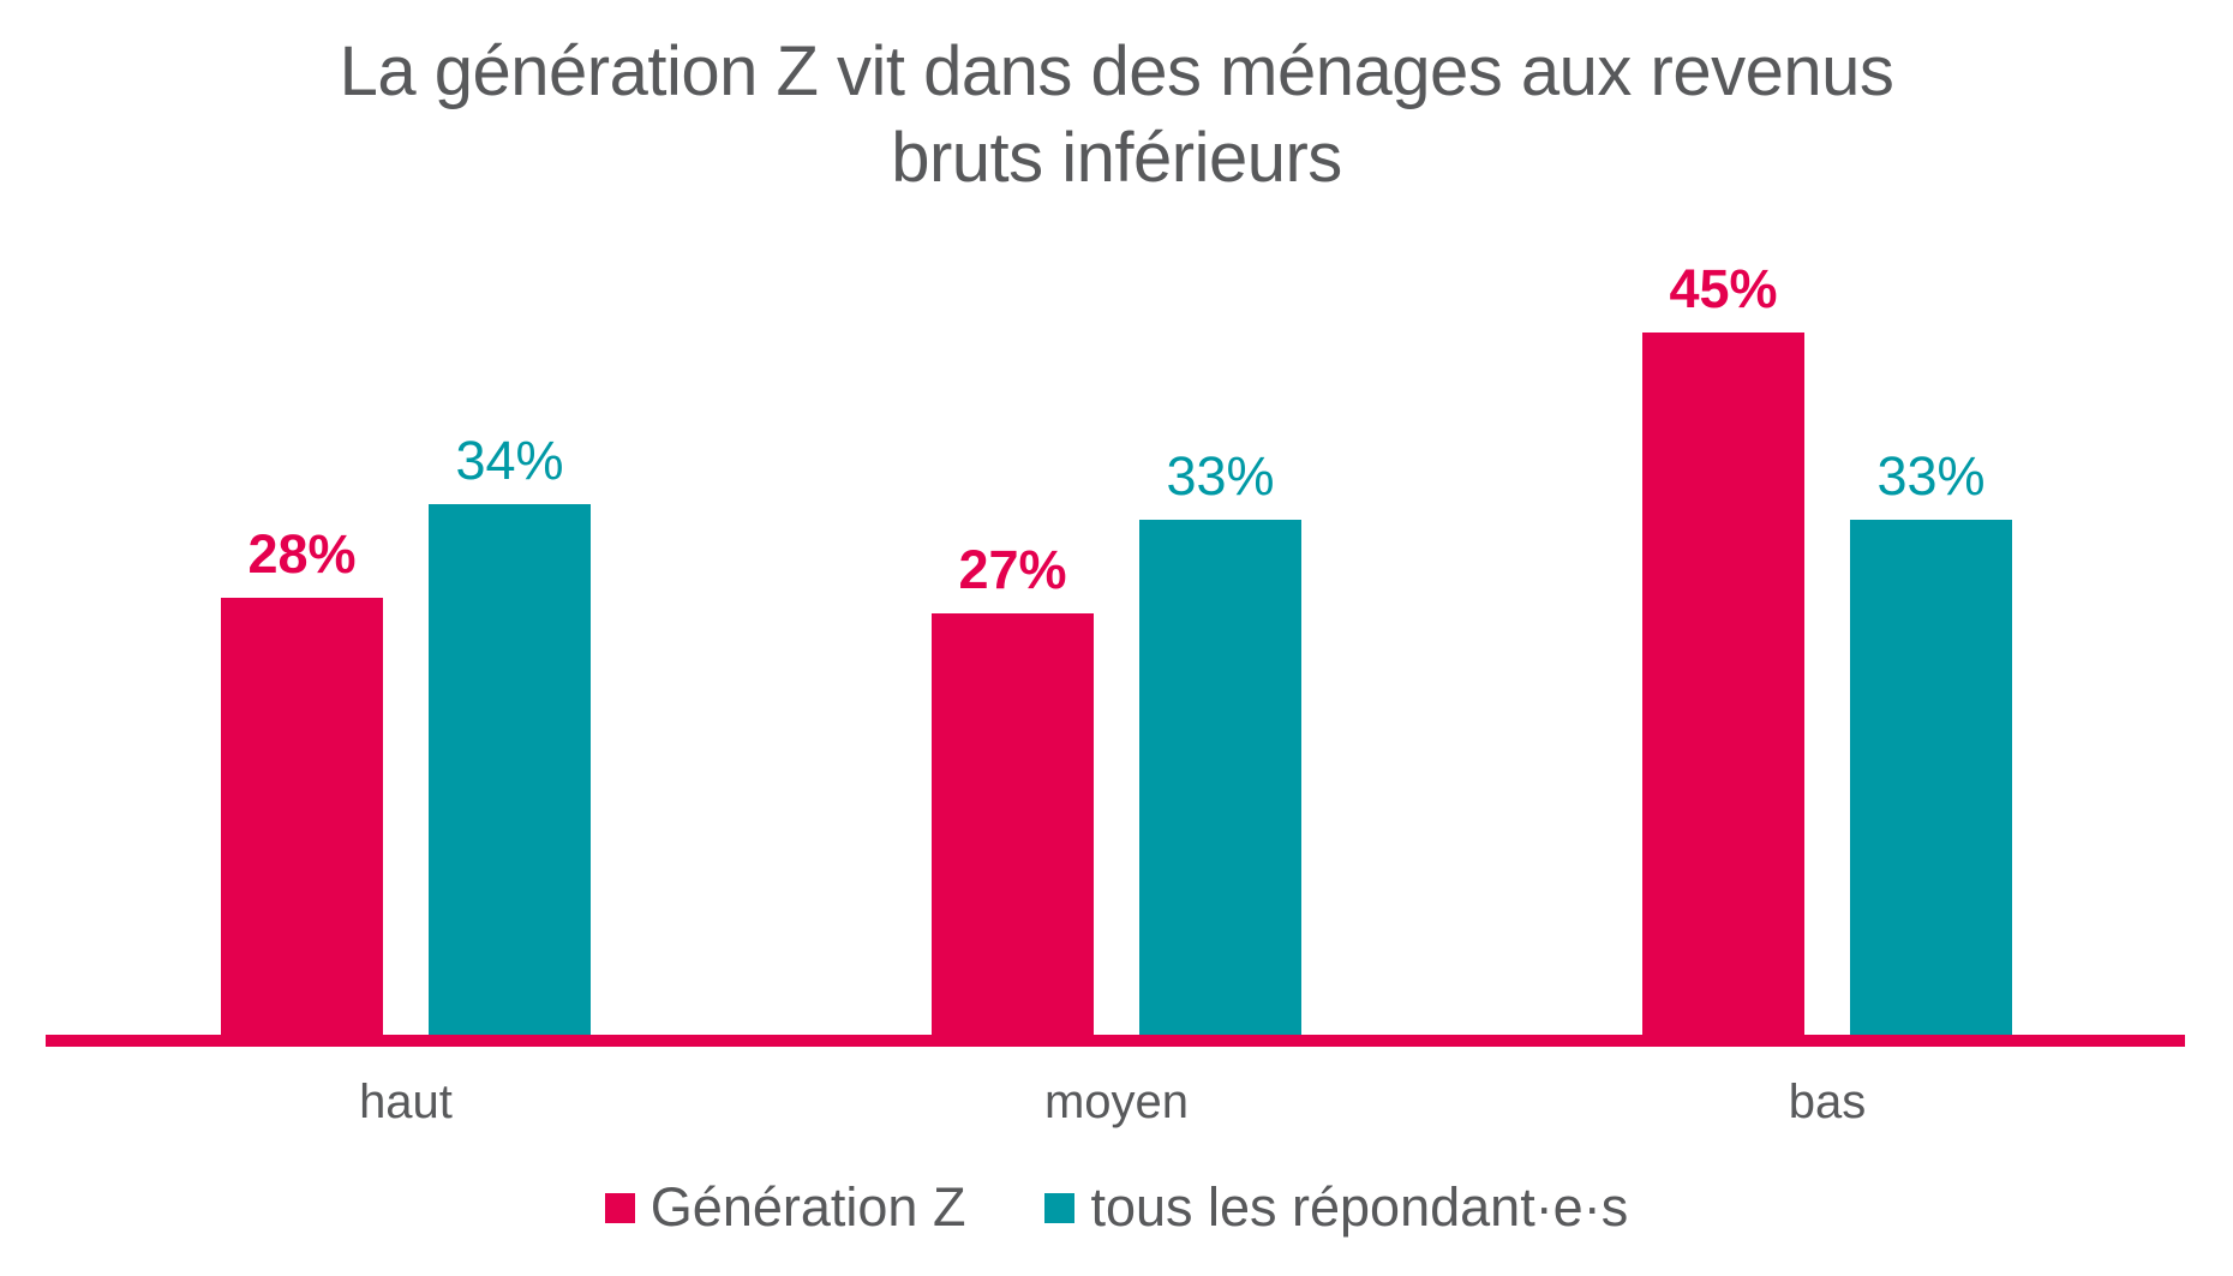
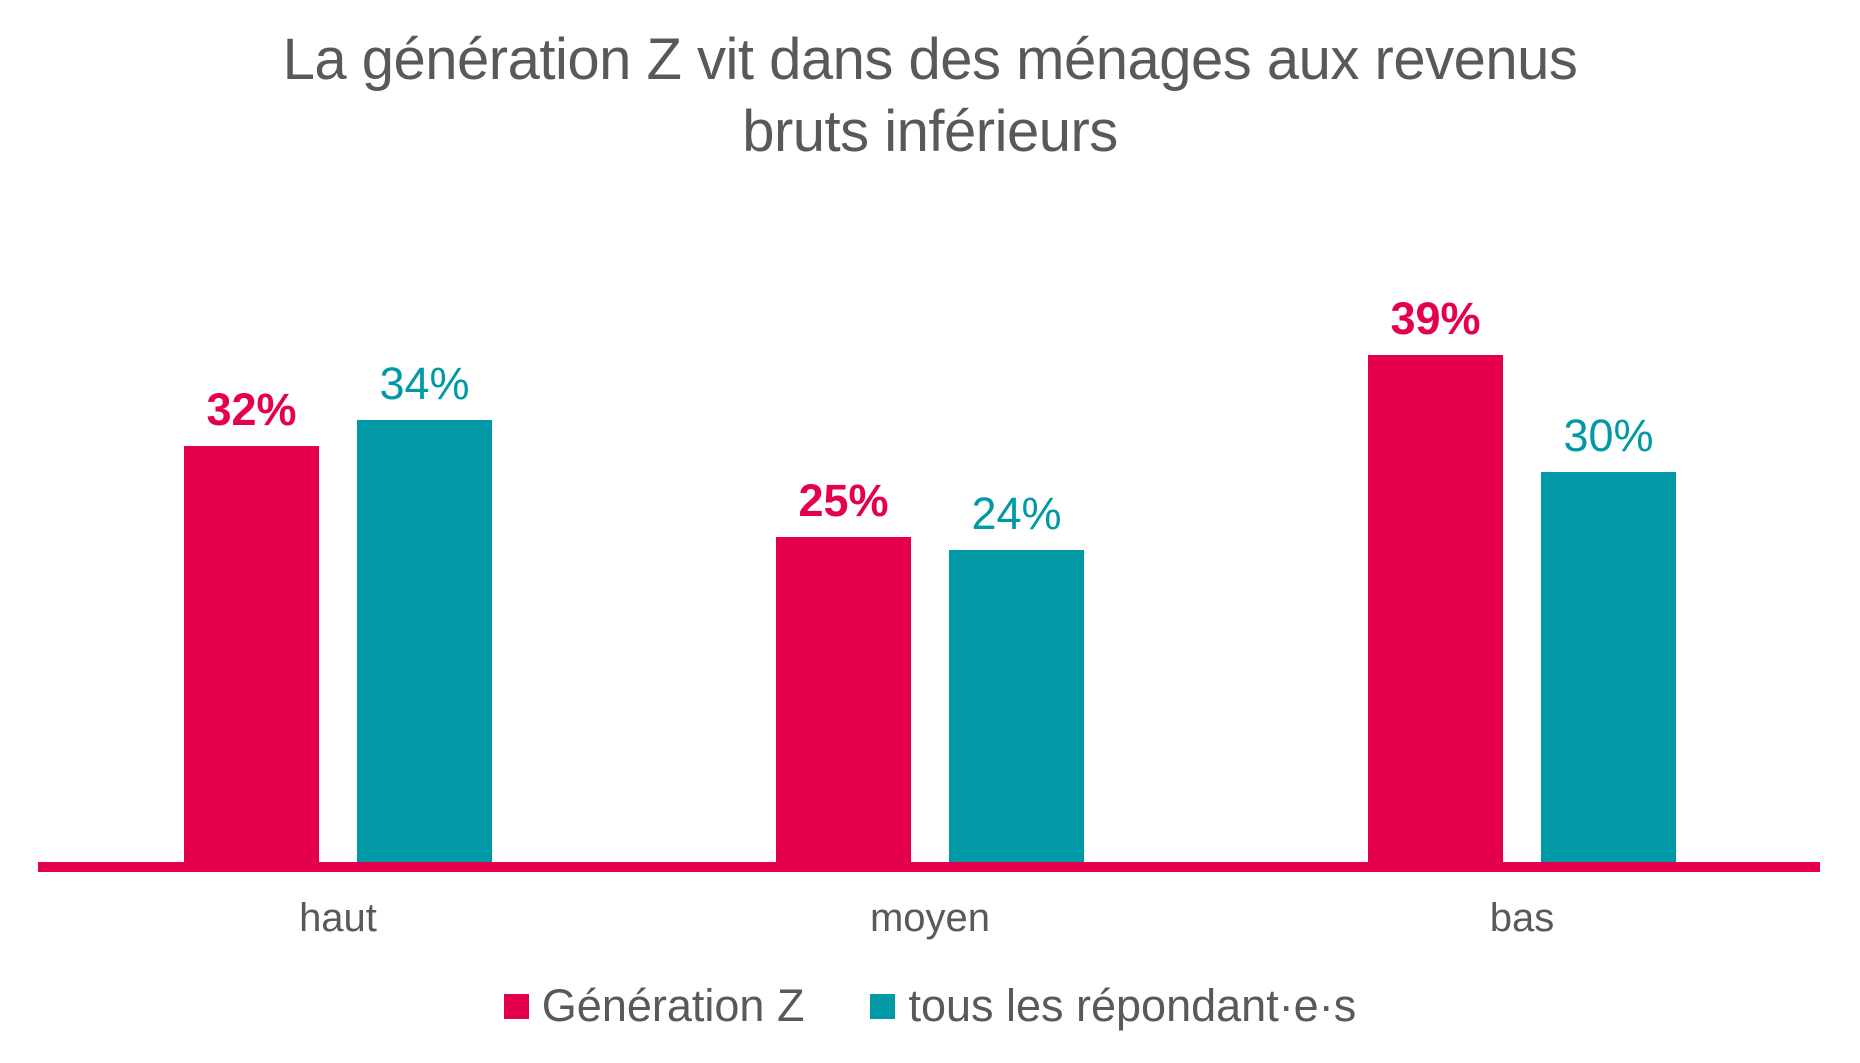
Génération Z/haut: 28% -> 32%
Génération Z/moyen: 27% -> 25%
tous les répondant·e·s/moyen: 33% -> 24%
Génération Z/bas: 45% -> 39%
tous les répondant·e·s/bas: 33% -> 30%
